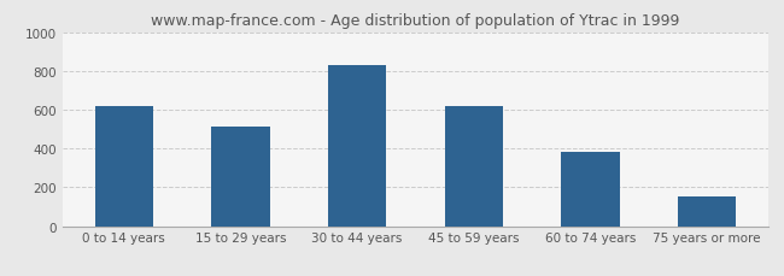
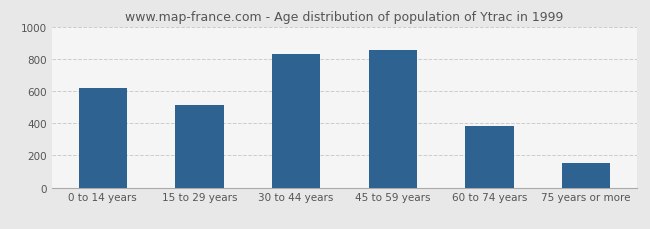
45 to 59 years: 620 -> 860
